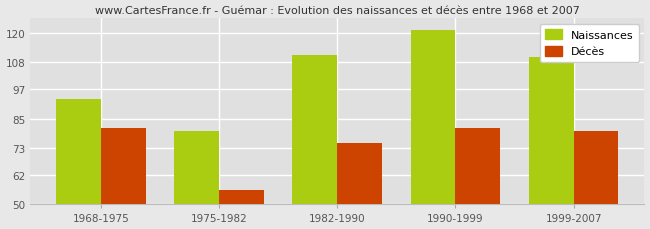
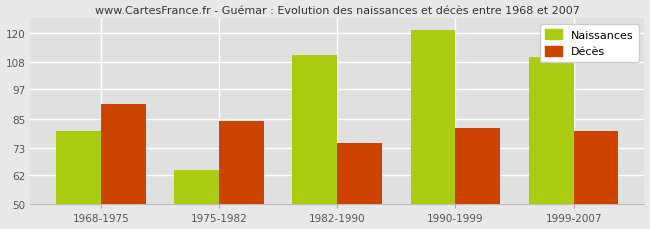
Naissances/1968-1975: 93 -> 80
Décès/1968-1975: 81 -> 91
Naissances/1975-1982: 80 -> 64
Décès/1975-1982: 56 -> 84
